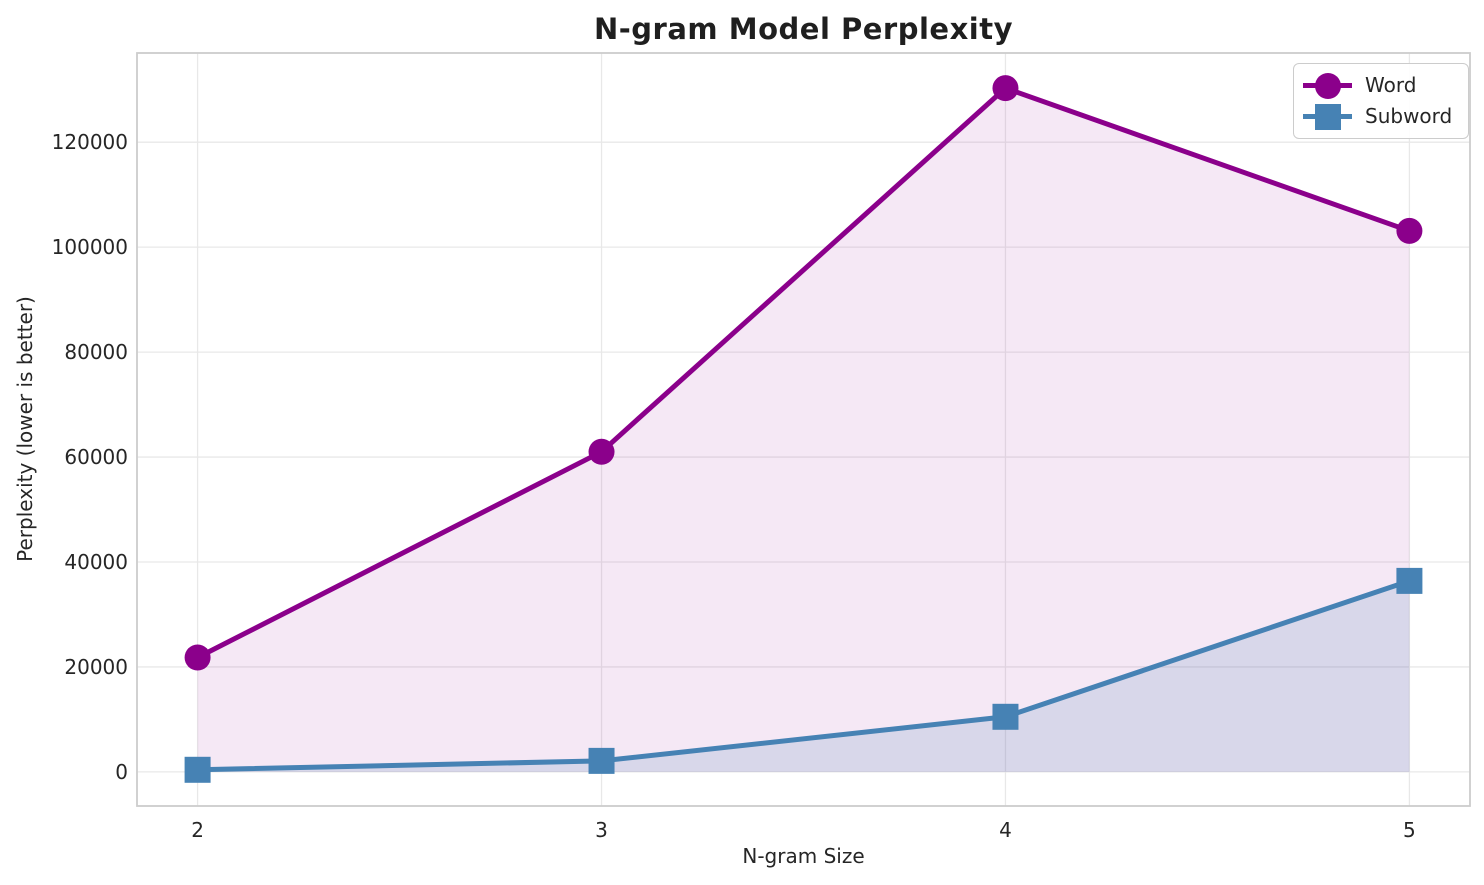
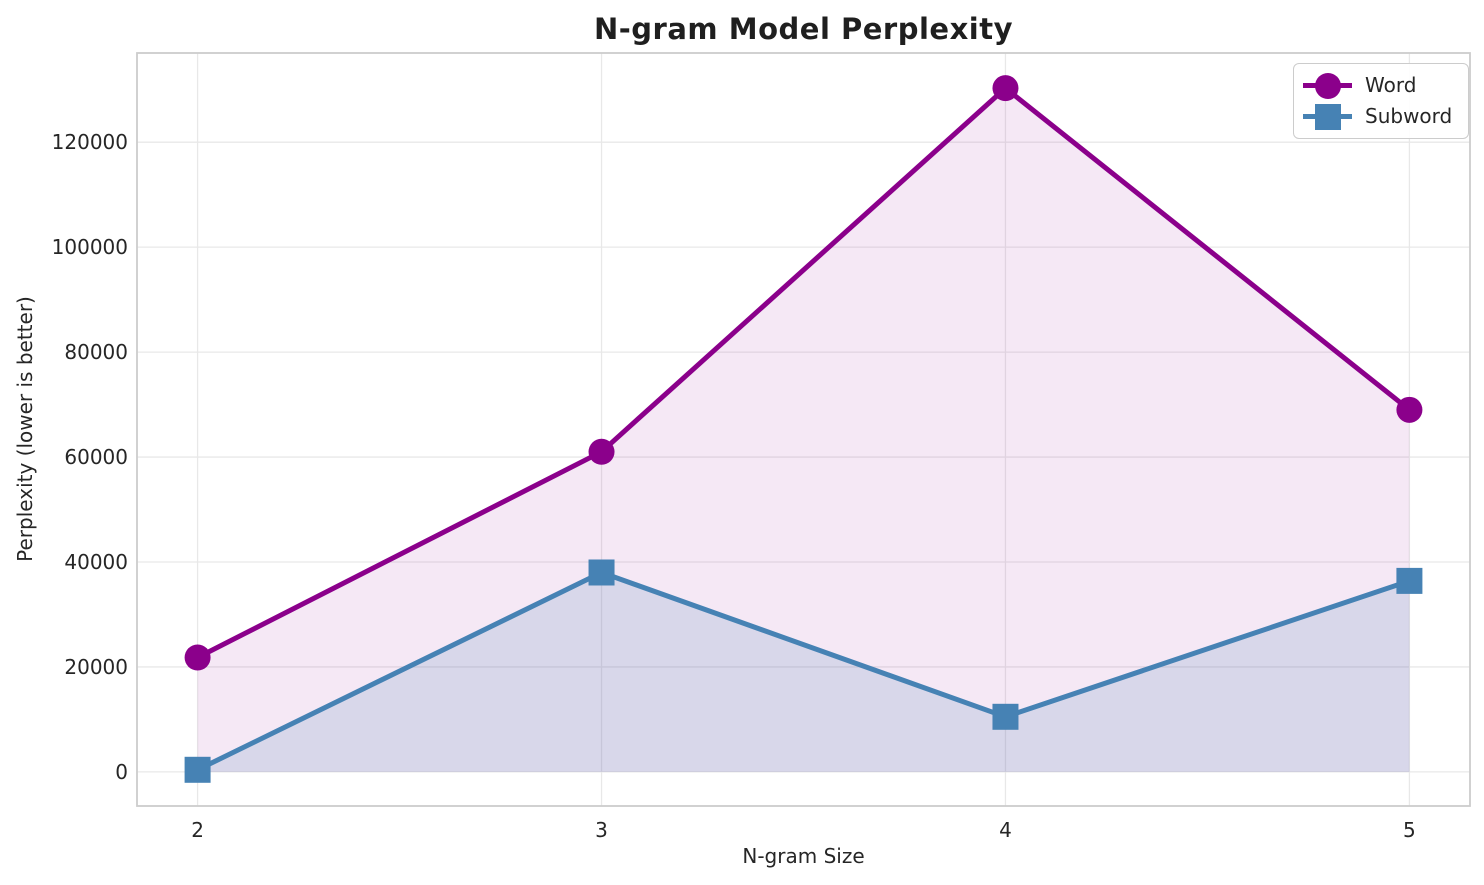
Subword/3: 2000 -> 38000
Word/5: 103000 -> 69000
